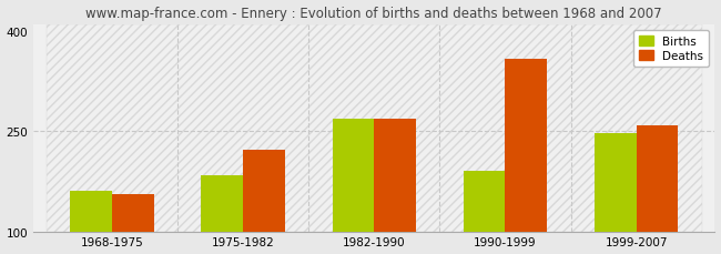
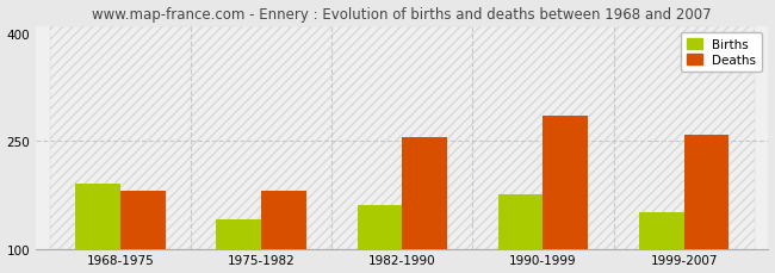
Births/1968-1975: 160 -> 190
Deaths/1968-1975: 156 -> 180
Births/1975-1982: 184 -> 140
Deaths/1975-1982: 222 -> 180
Births/1982-1990: 268 -> 160
Deaths/1982-1990: 268 -> 255
Births/1990-1999: 190 -> 175
Deaths/1990-1999: 358 -> 285
Births/1999-2007: 246 -> 150
